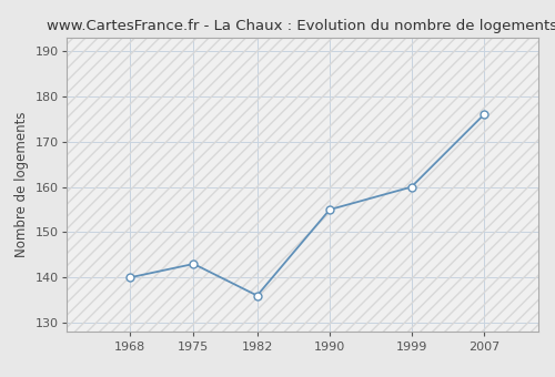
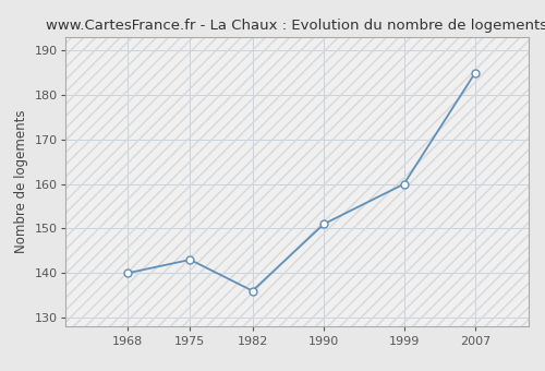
1990: 155 -> 151
2007: 176 -> 185
